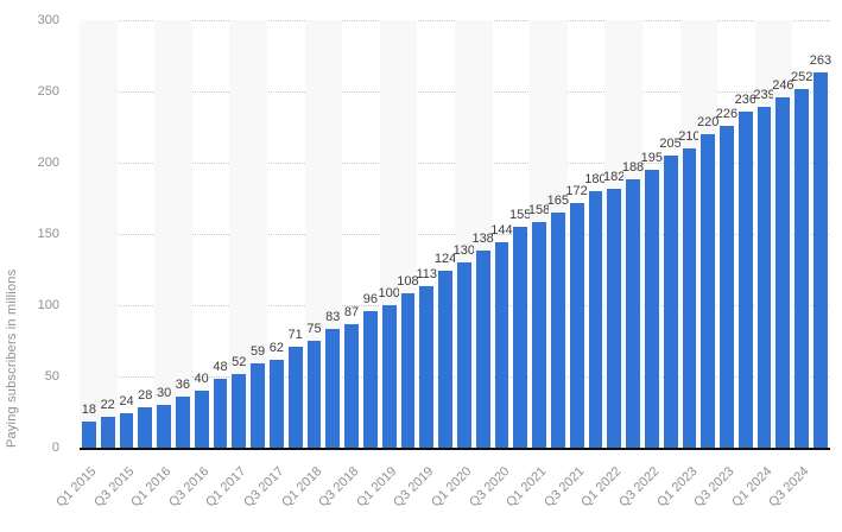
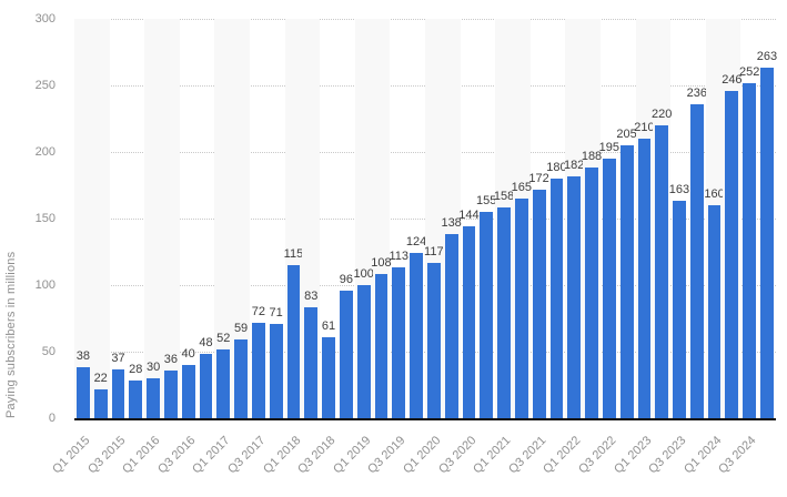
Q1 2015: 18 -> 38
Q3 2015: 24 -> 37
Q3 2017: 62 -> 72
Q1 2018: 75 -> 115
Q3 2018: 87 -> 61
Q1 2020: 130 -> 117
Q3 2023: 226 -> 163
Q1 2024: 239 -> 160
